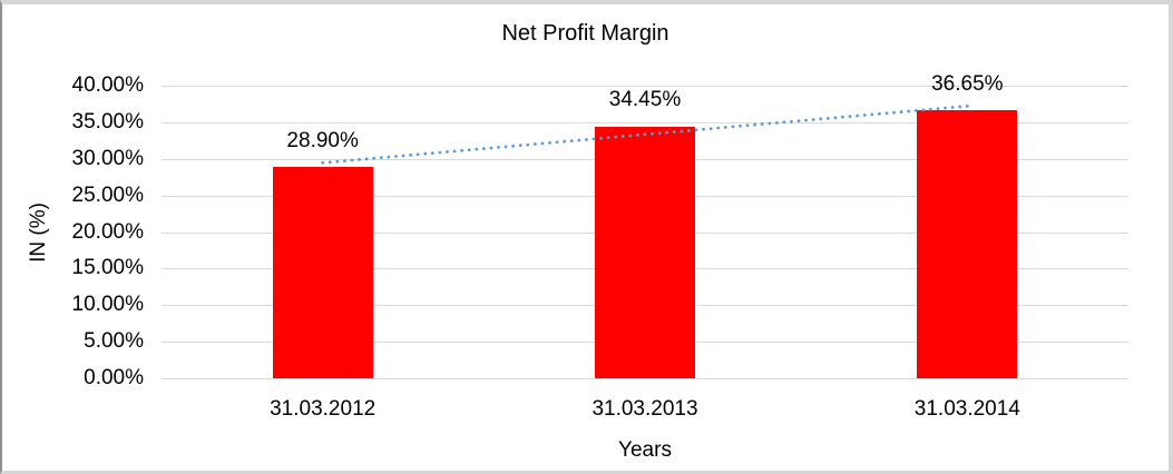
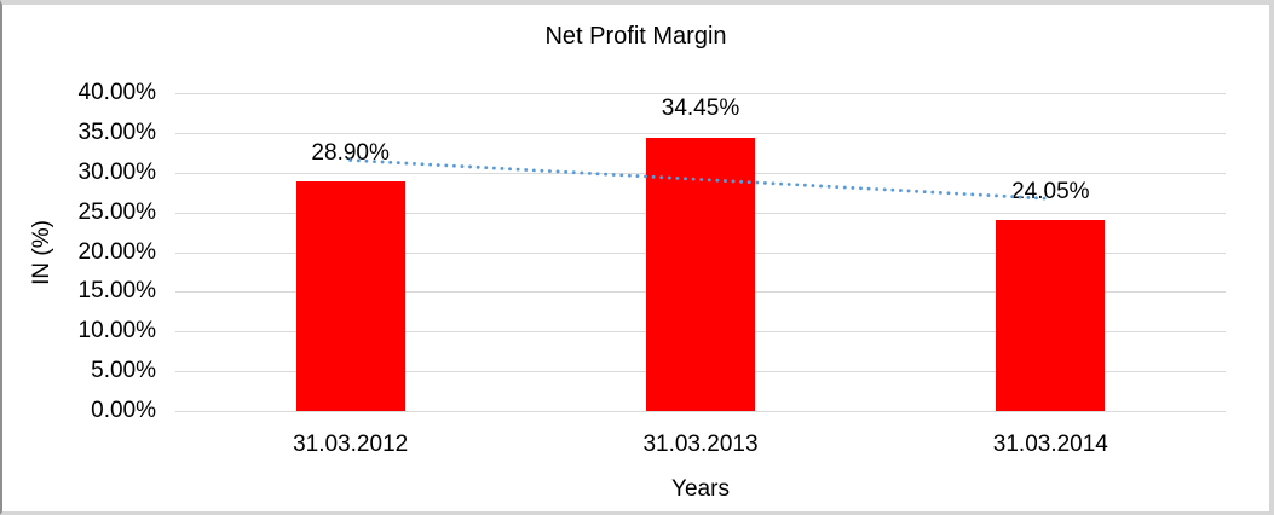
31.03.2014: 36.65% -> 24.05%
